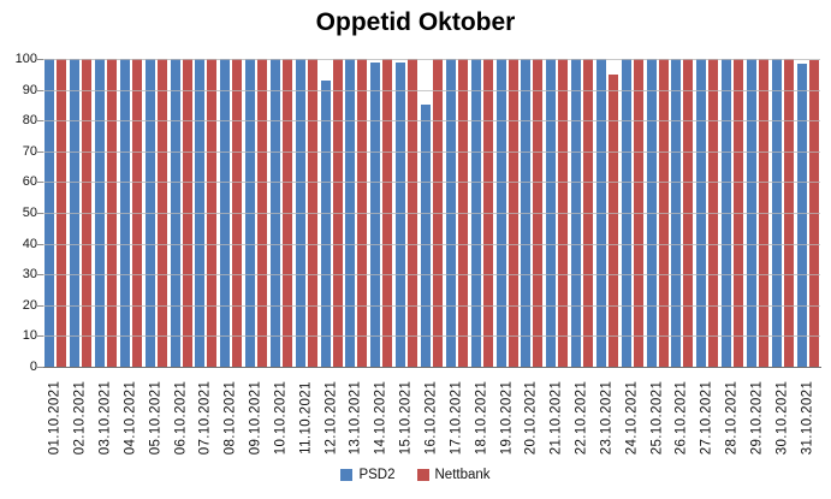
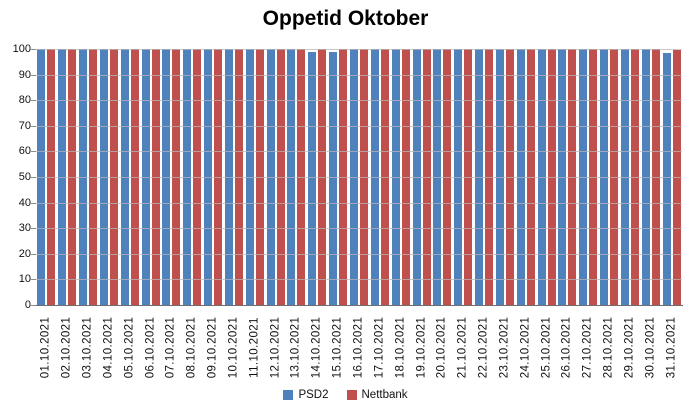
PSD2/12.10.2021: 93 -> 100
PSD2/16.10.2021: 85 -> 100
Nettbank/23.10.2021: 95 -> 100
